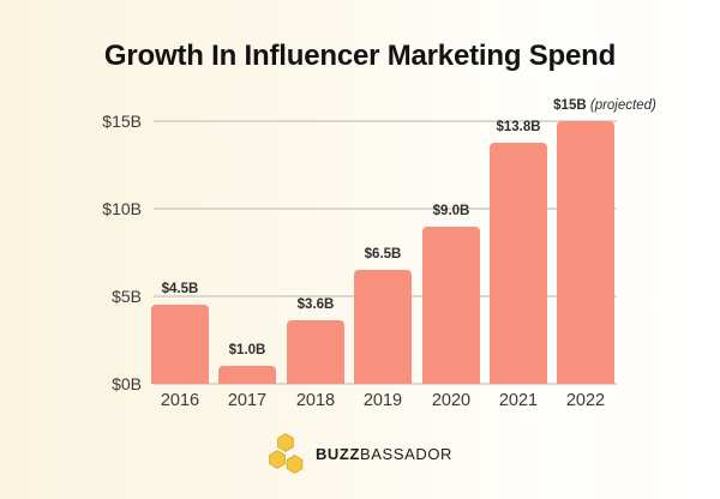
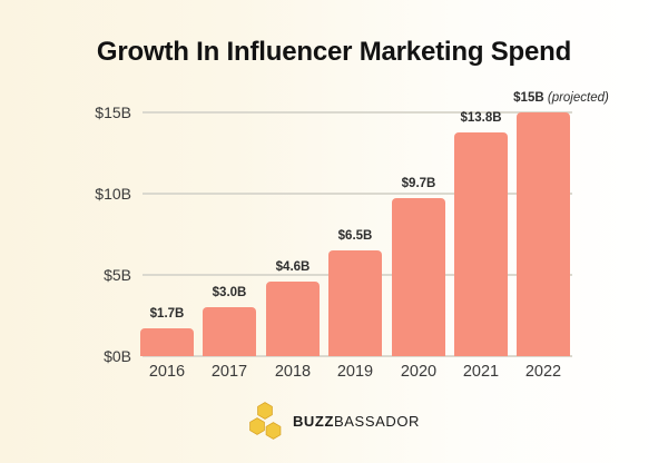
2016: $4.5B -> $1.7B
2017: $1.0B -> $3.0B
2018: $3.6B -> $4.6B
2020: $9.0B -> $9.7B
